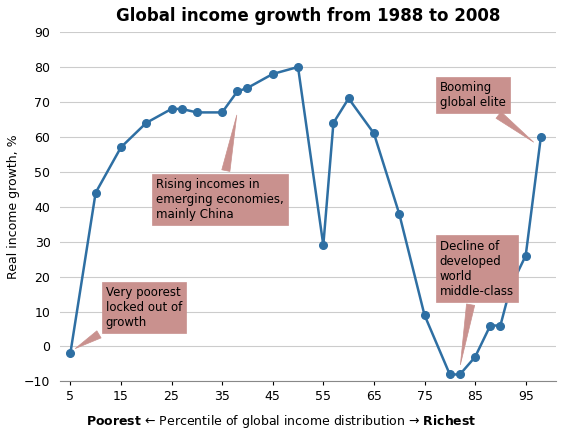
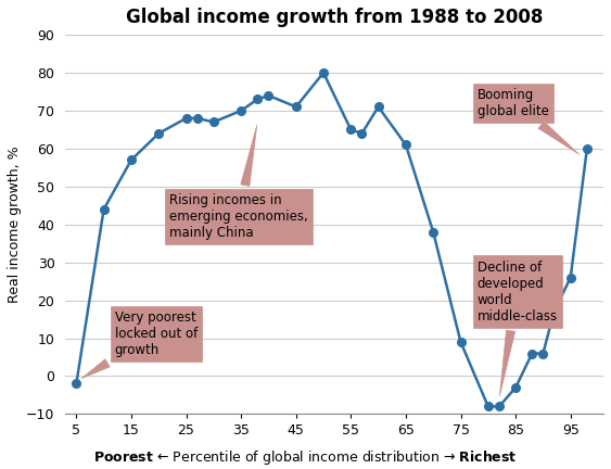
35: 67 -> 70
45: 78 -> 71
55: 29 -> 65
